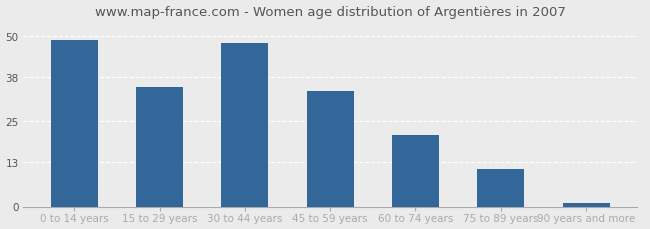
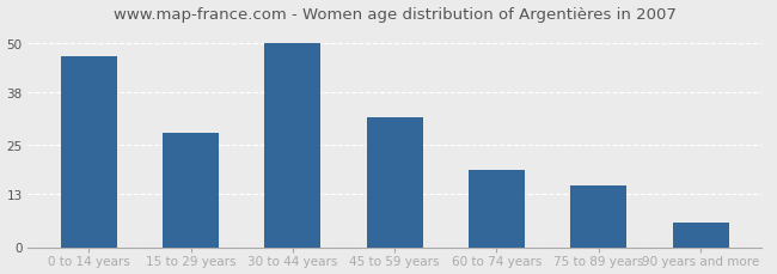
0 to 14 years: 49 -> 47
15 to 29 years: 35 -> 28
30 to 44 years: 48 -> 50
45 to 59 years: 34 -> 32
60 to 74 years: 21 -> 19
75 to 89 years: 11 -> 15
90 years and more: 1 -> 6
